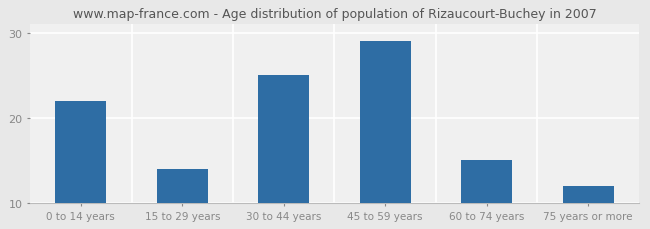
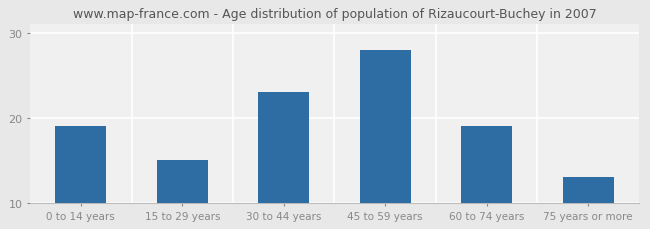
0 to 14 years: 22 -> 19
15 to 29 years: 14 -> 15
30 to 44 years: 25 -> 23
45 to 59 years: 29 -> 28
60 to 74 years: 15 -> 19
75 years or more: 12 -> 13
